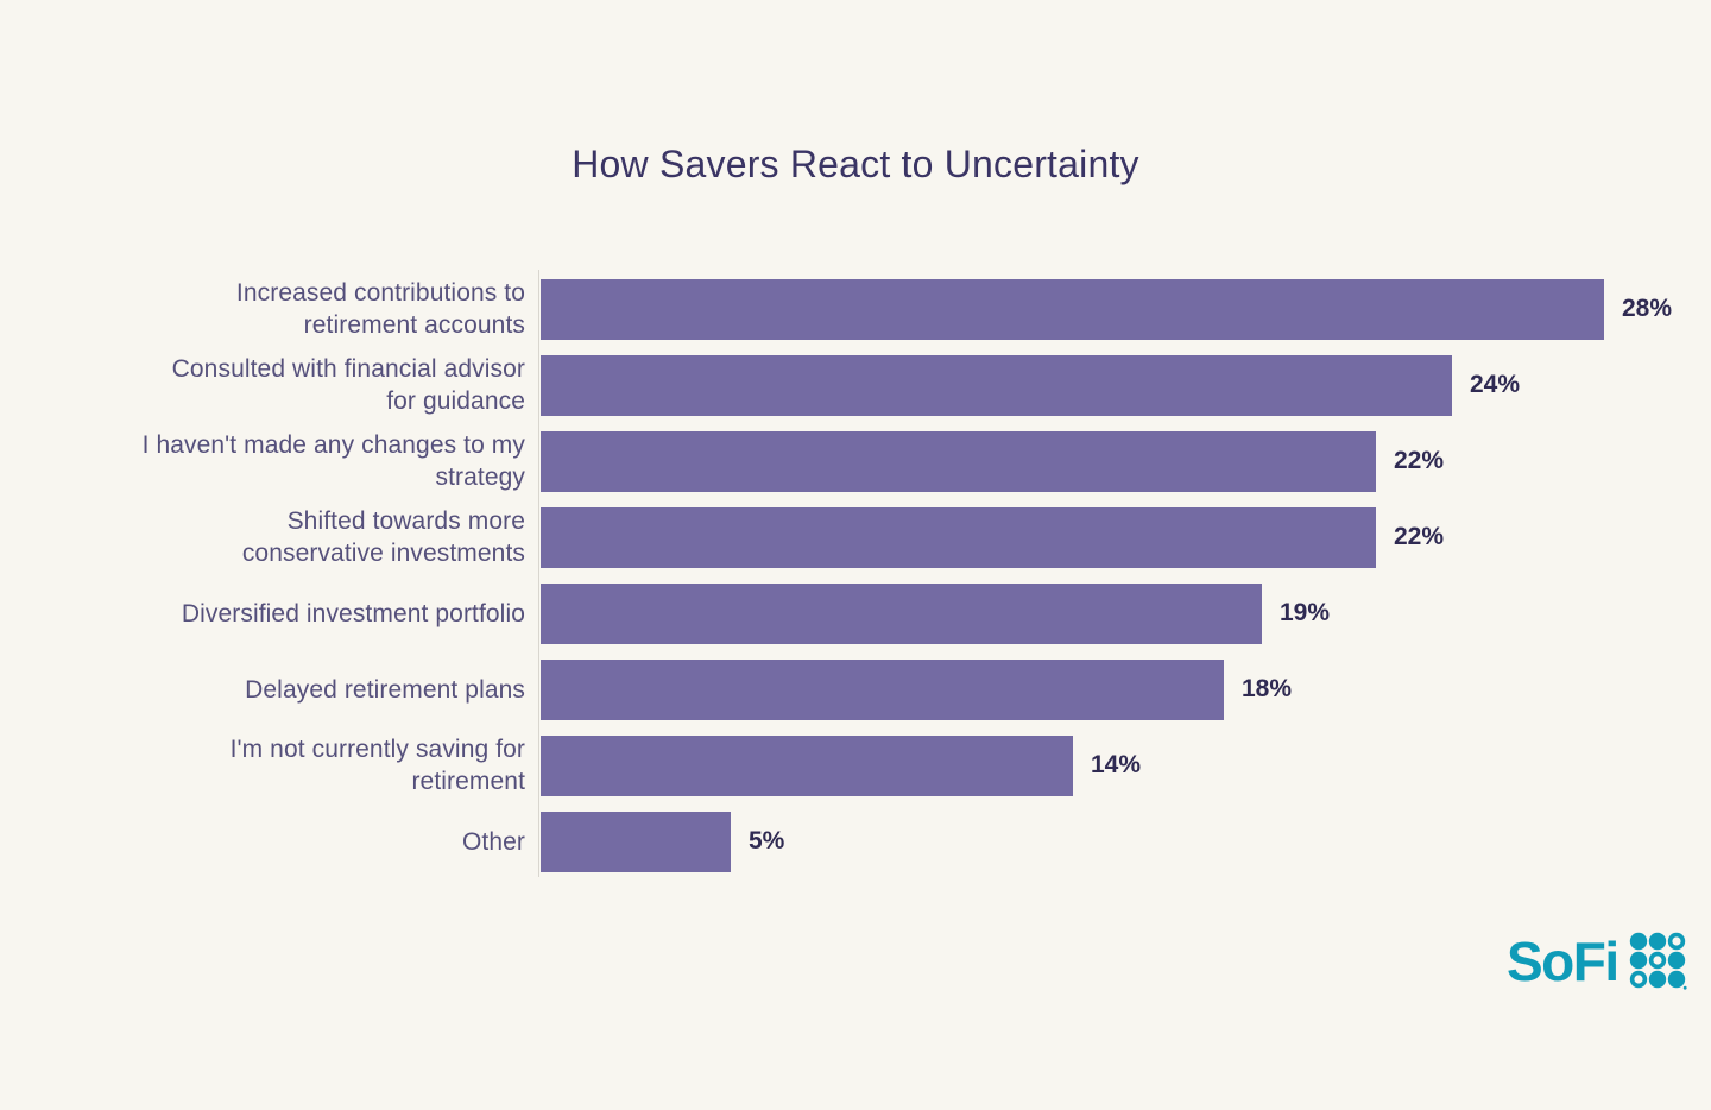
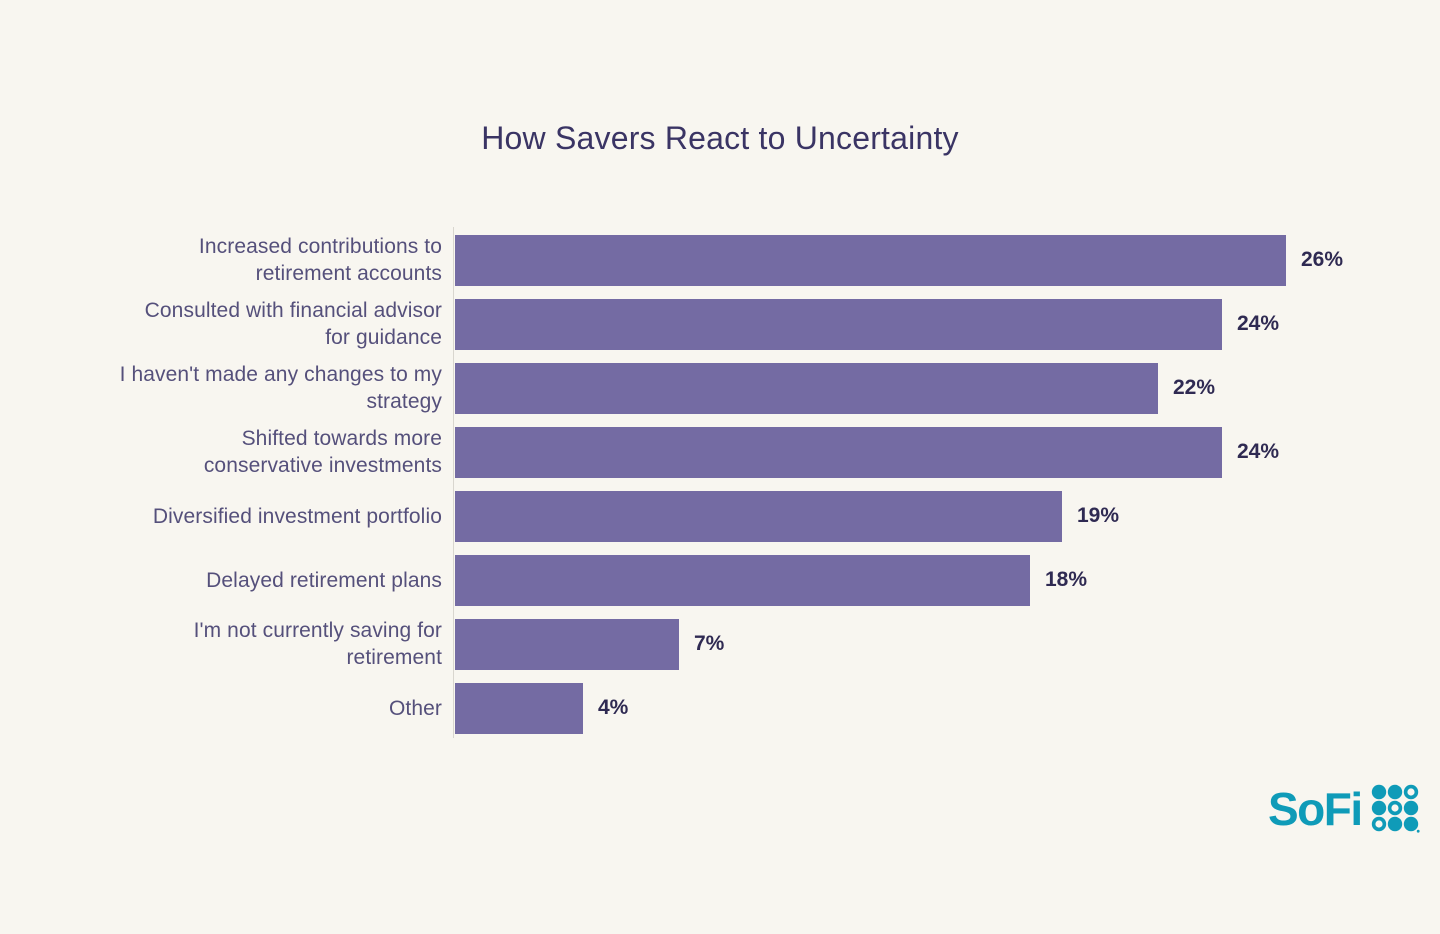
Increased contributions to retirement accounts: 28% -> 26%
Shifted towards more conservative investments: 22% -> 24%
I'm not currently saving for retirement: 14% -> 7%
Other: 5% -> 4%
